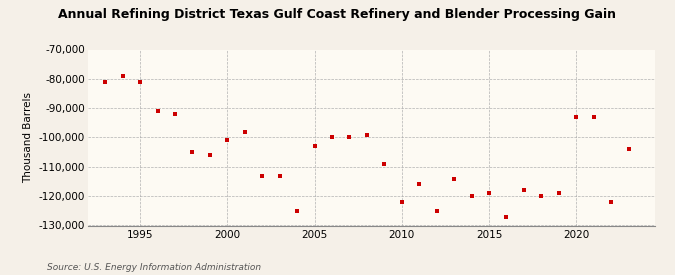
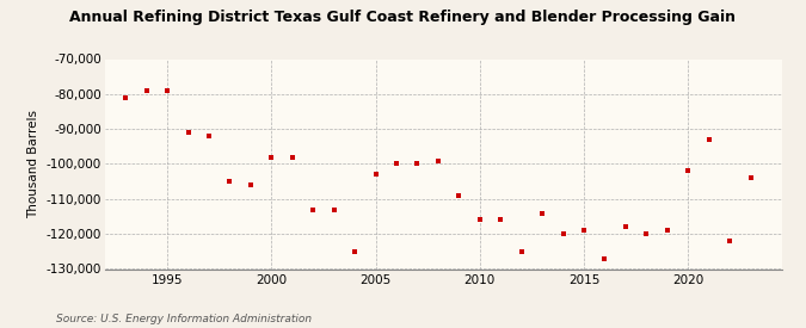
1995: -81,000 -> -79,000
2000: -101,000 -> -98,000
2010: -122,000 -> -116,000
2020: -93,000 -> -102,000
